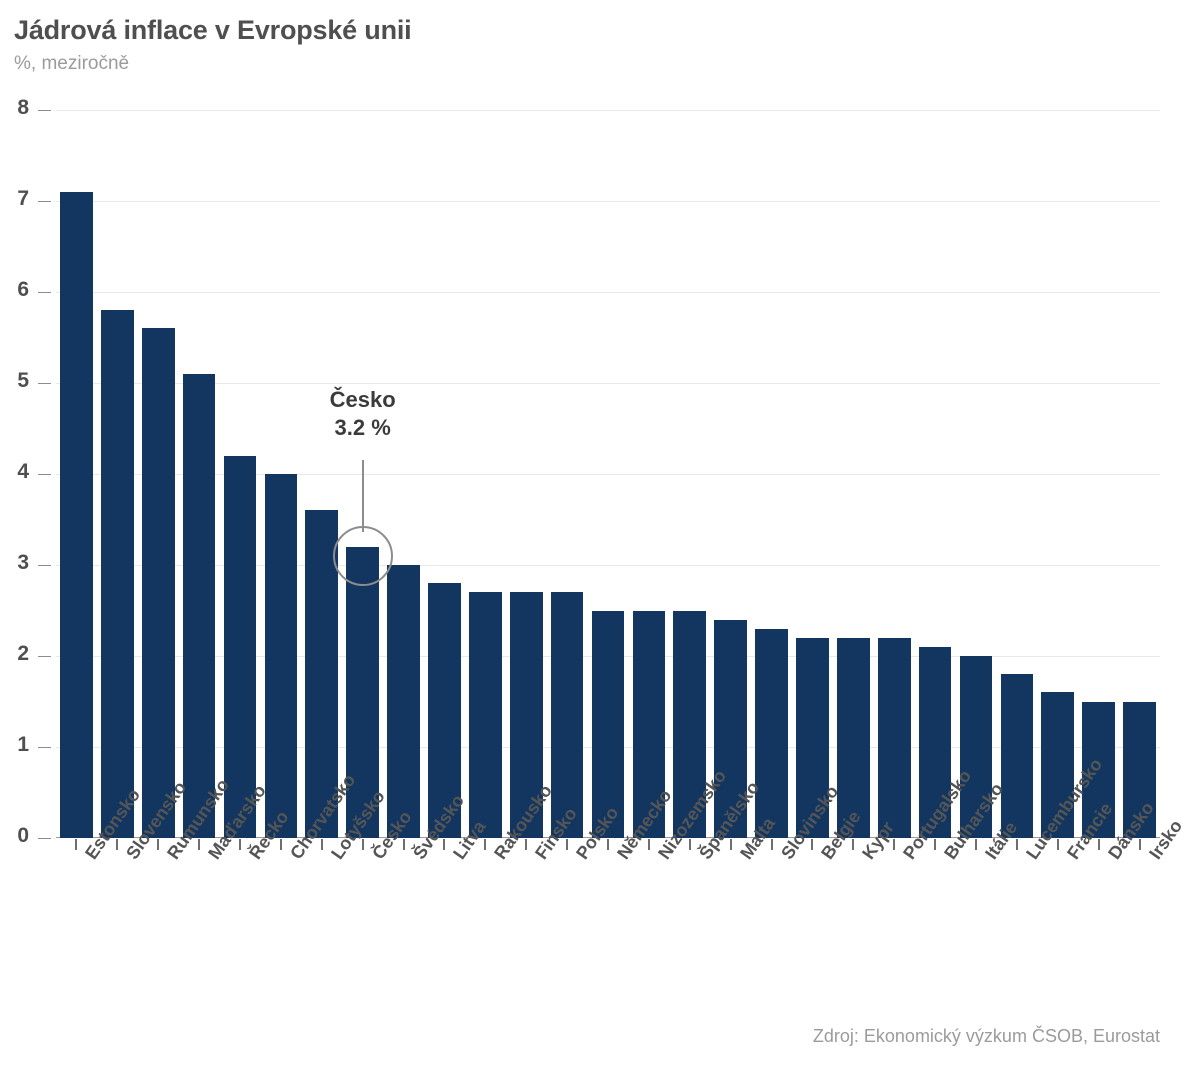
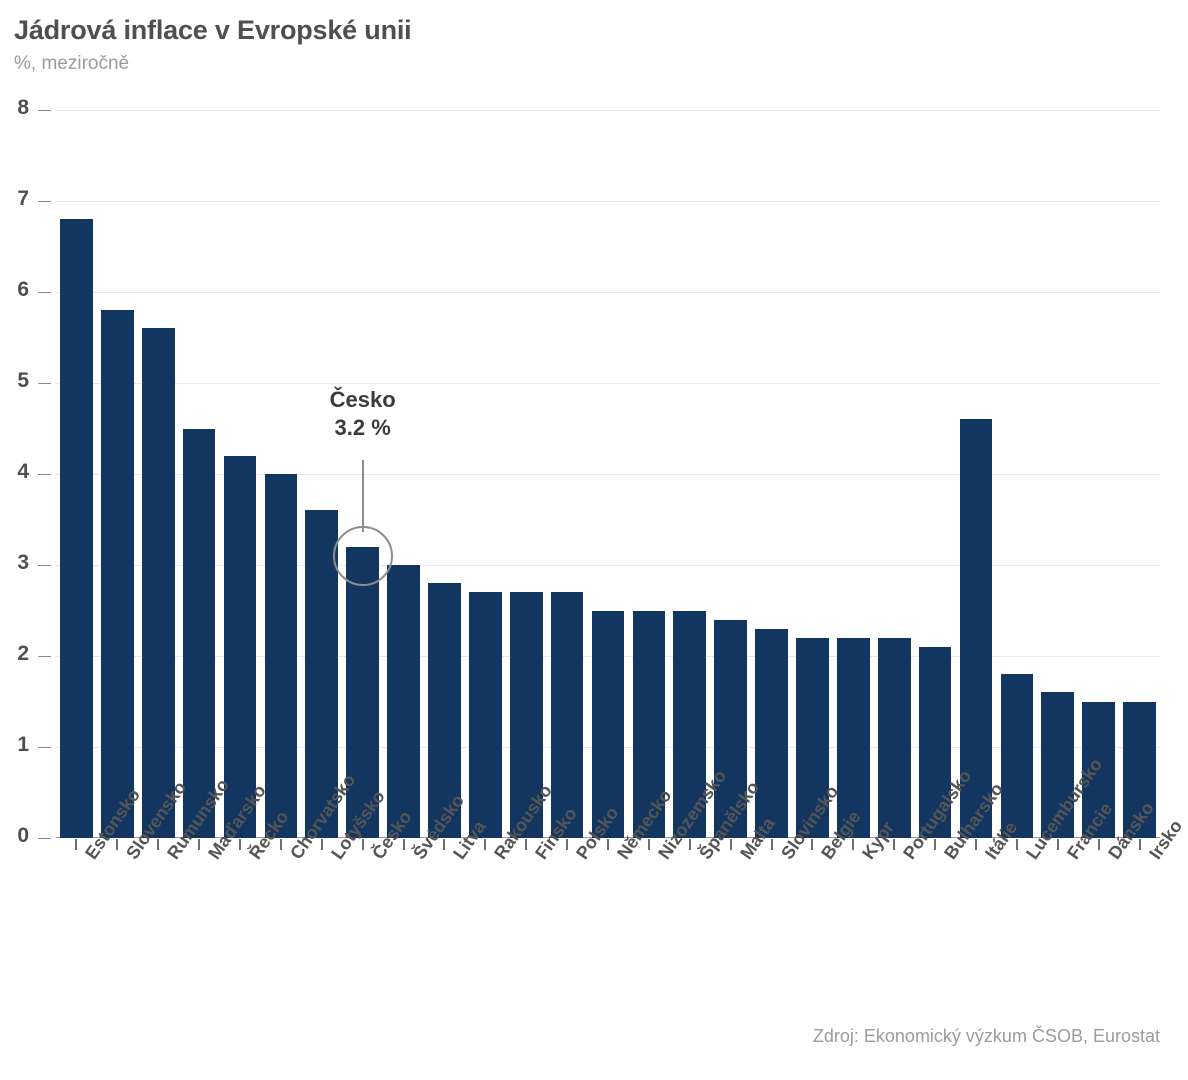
Estonsko: 7.1 -> 6.8
Maďarsko: 5.1 -> 4.5
Itálie: 2.0 -> 4.6
